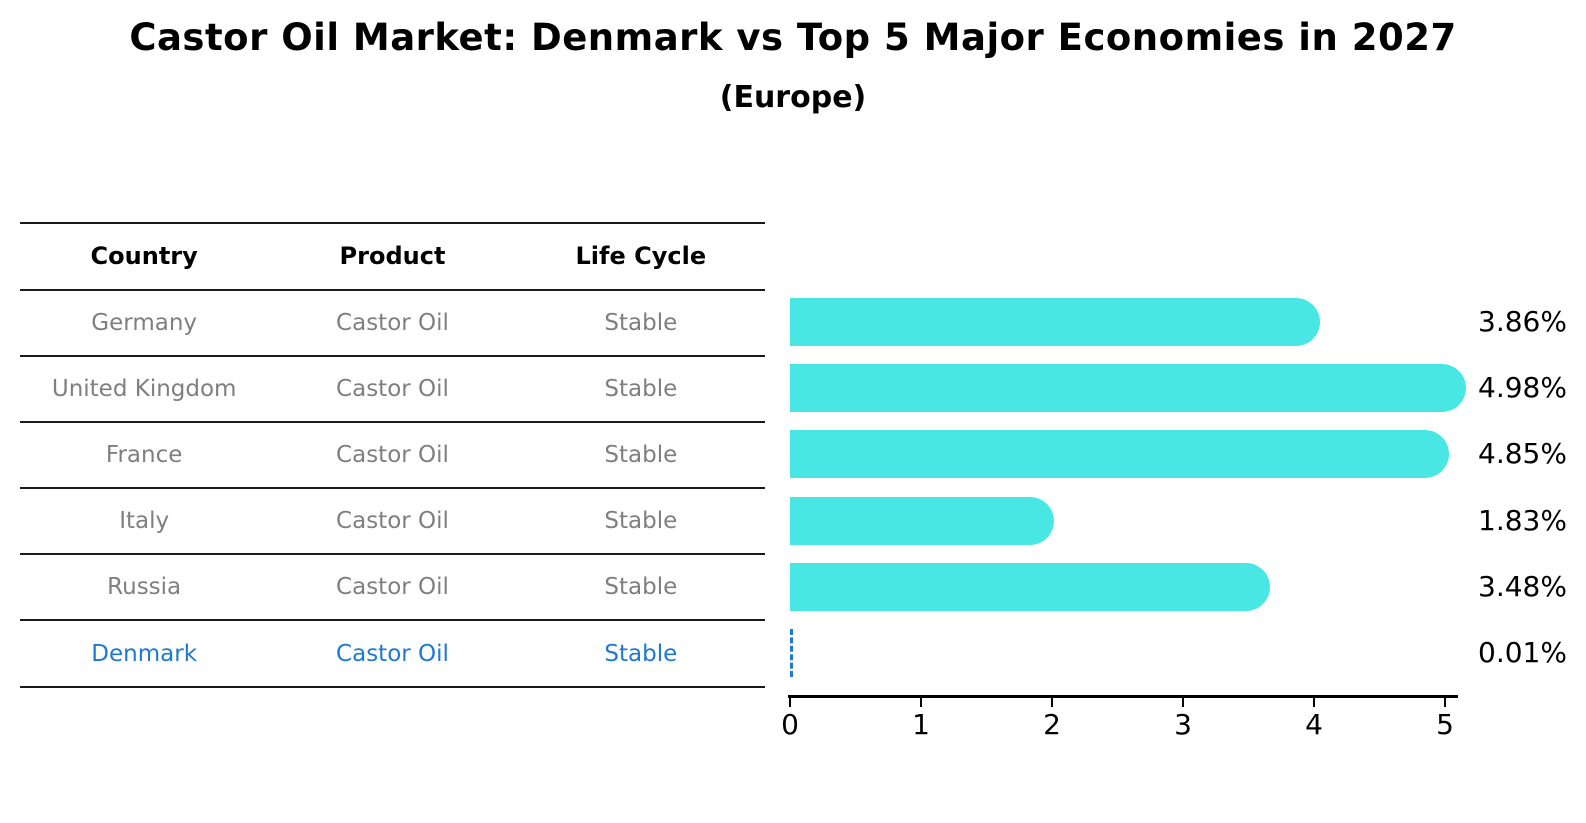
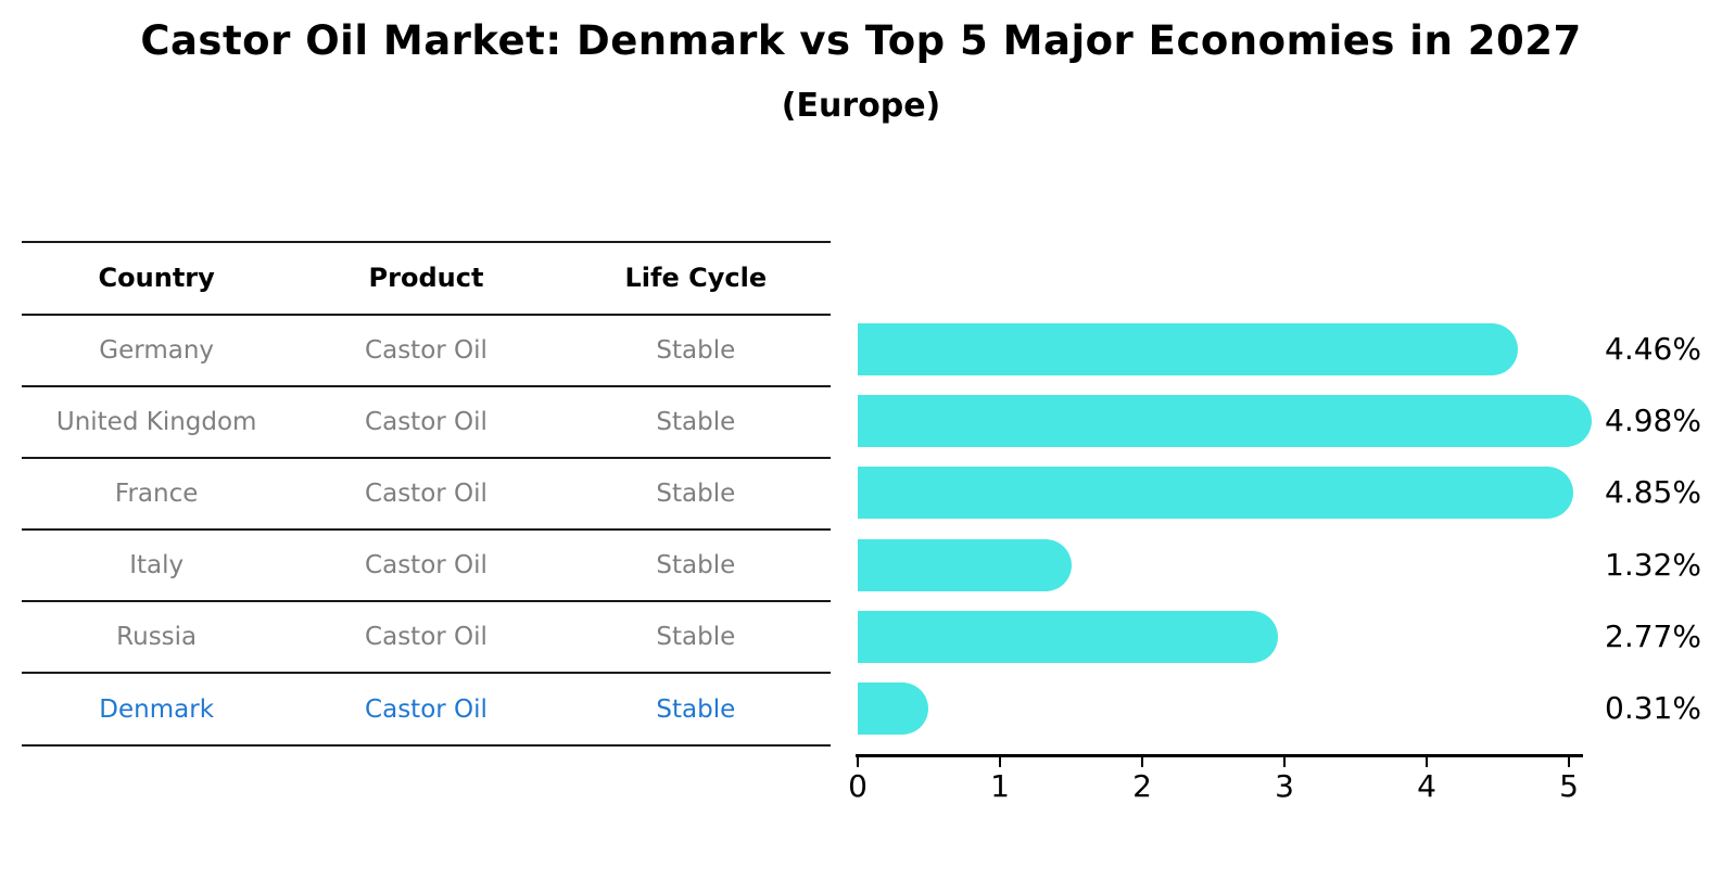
Germany: 3.86% -> 4.46%
Italy: 1.83% -> 1.32%
Russia: 3.48% -> 2.77%
Denmark: 0.01% -> 0.31%
